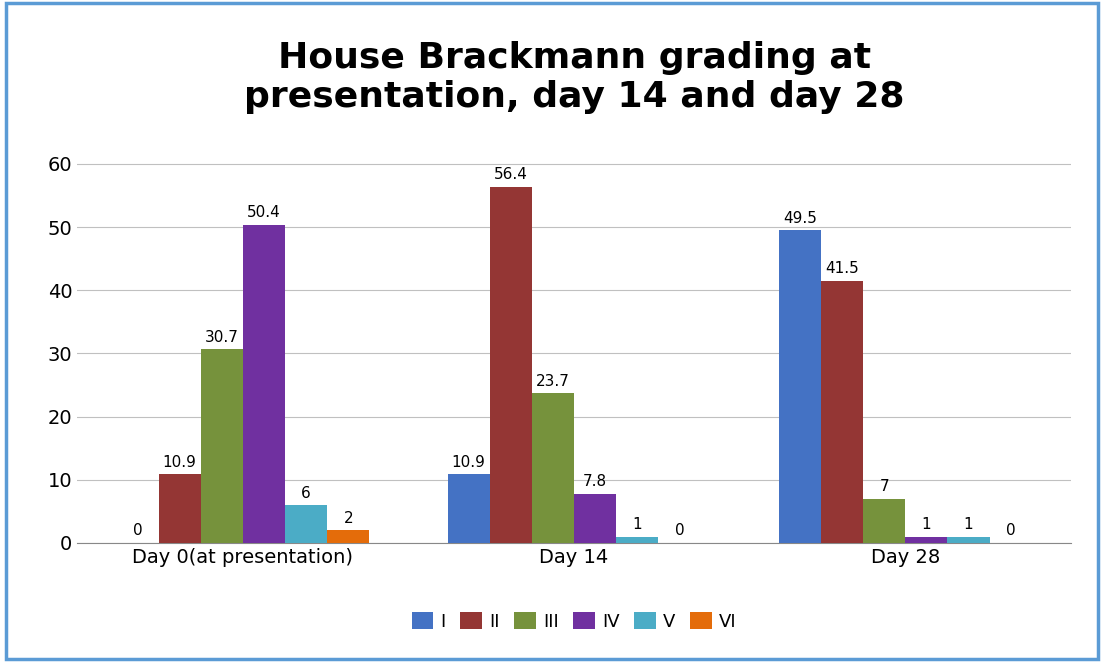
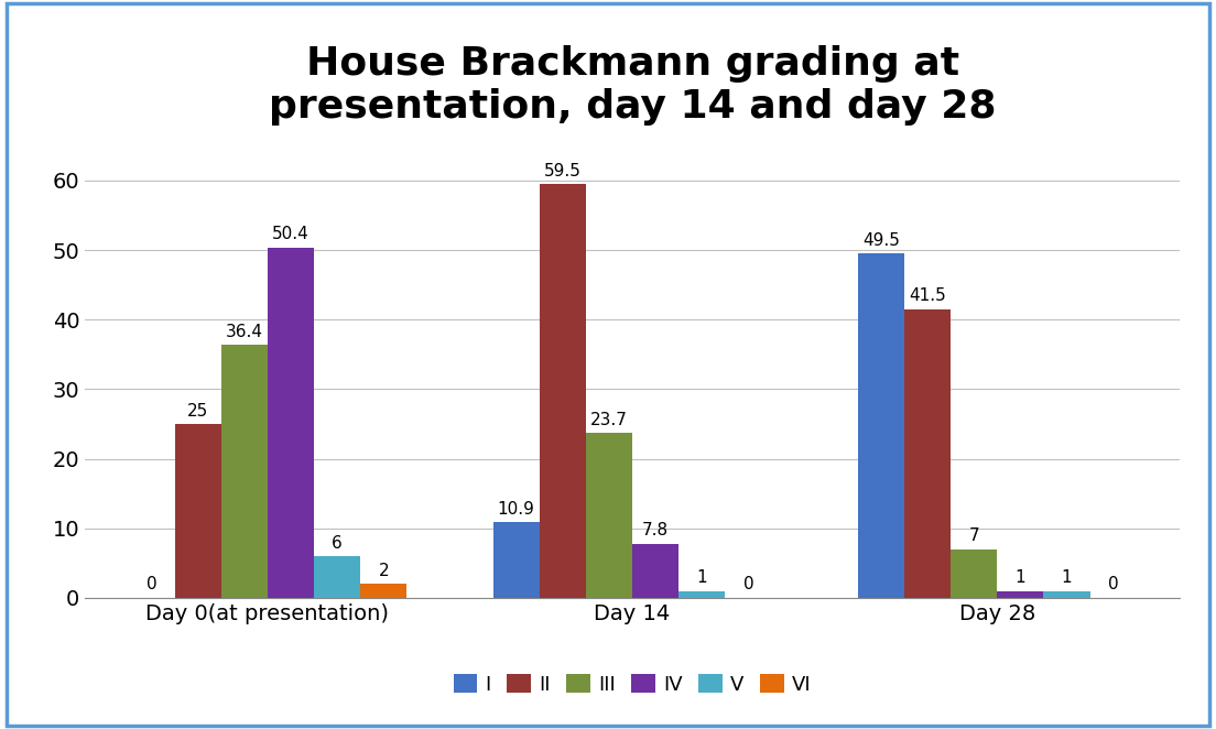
II/Day 0(at presentation): 10.9 -> 25
III/Day 0(at presentation): 30.7 -> 36.4
II/Day 14: 56.4 -> 59.5
